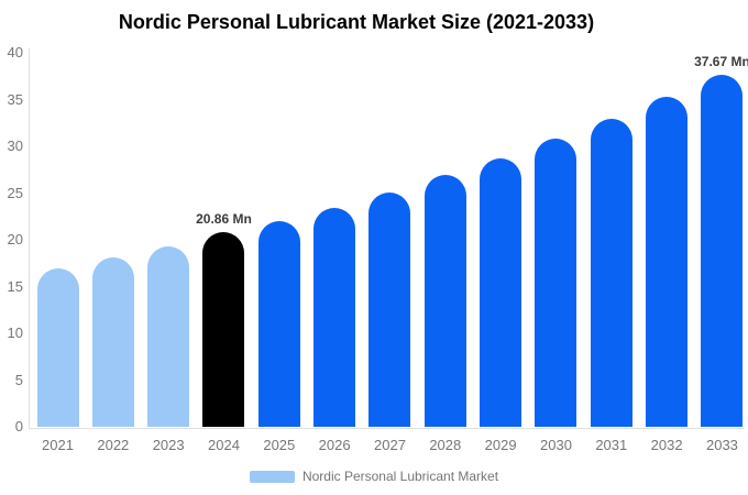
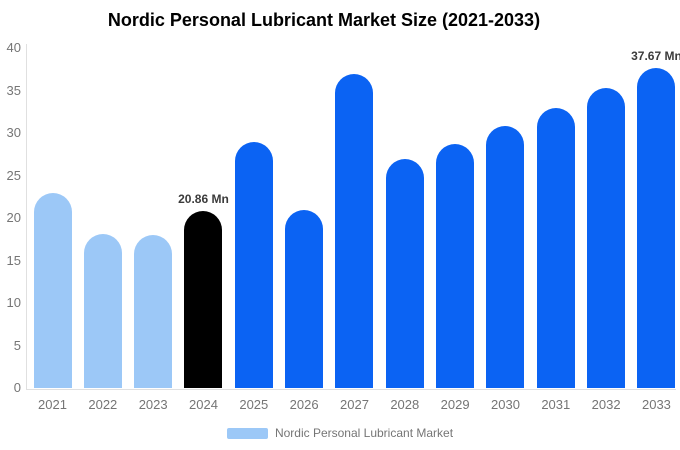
2021: 17 -> 23
2023: 19 -> 18
2025: 22 -> 29
2026: 23 -> 21
2027: 25 -> 37
